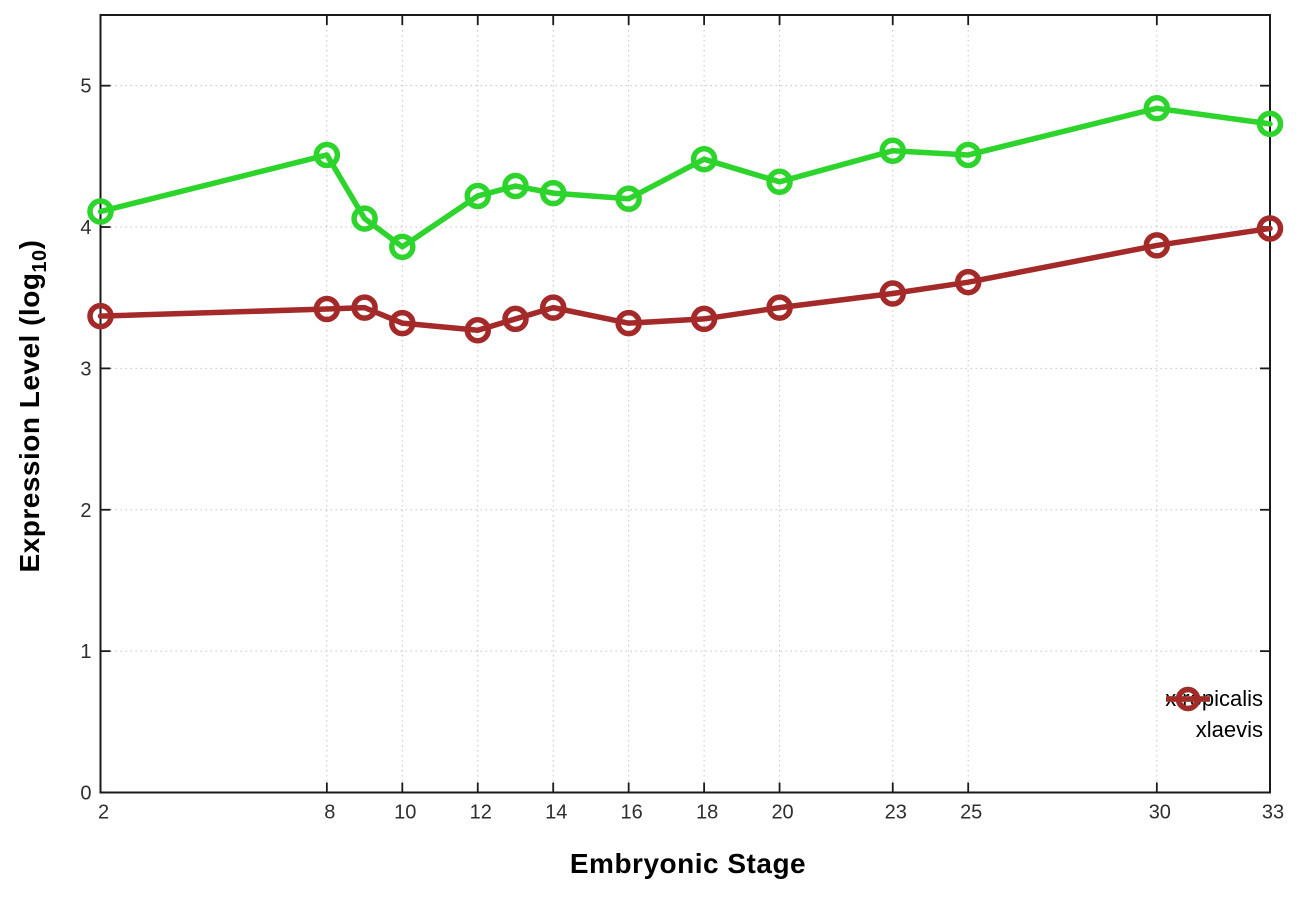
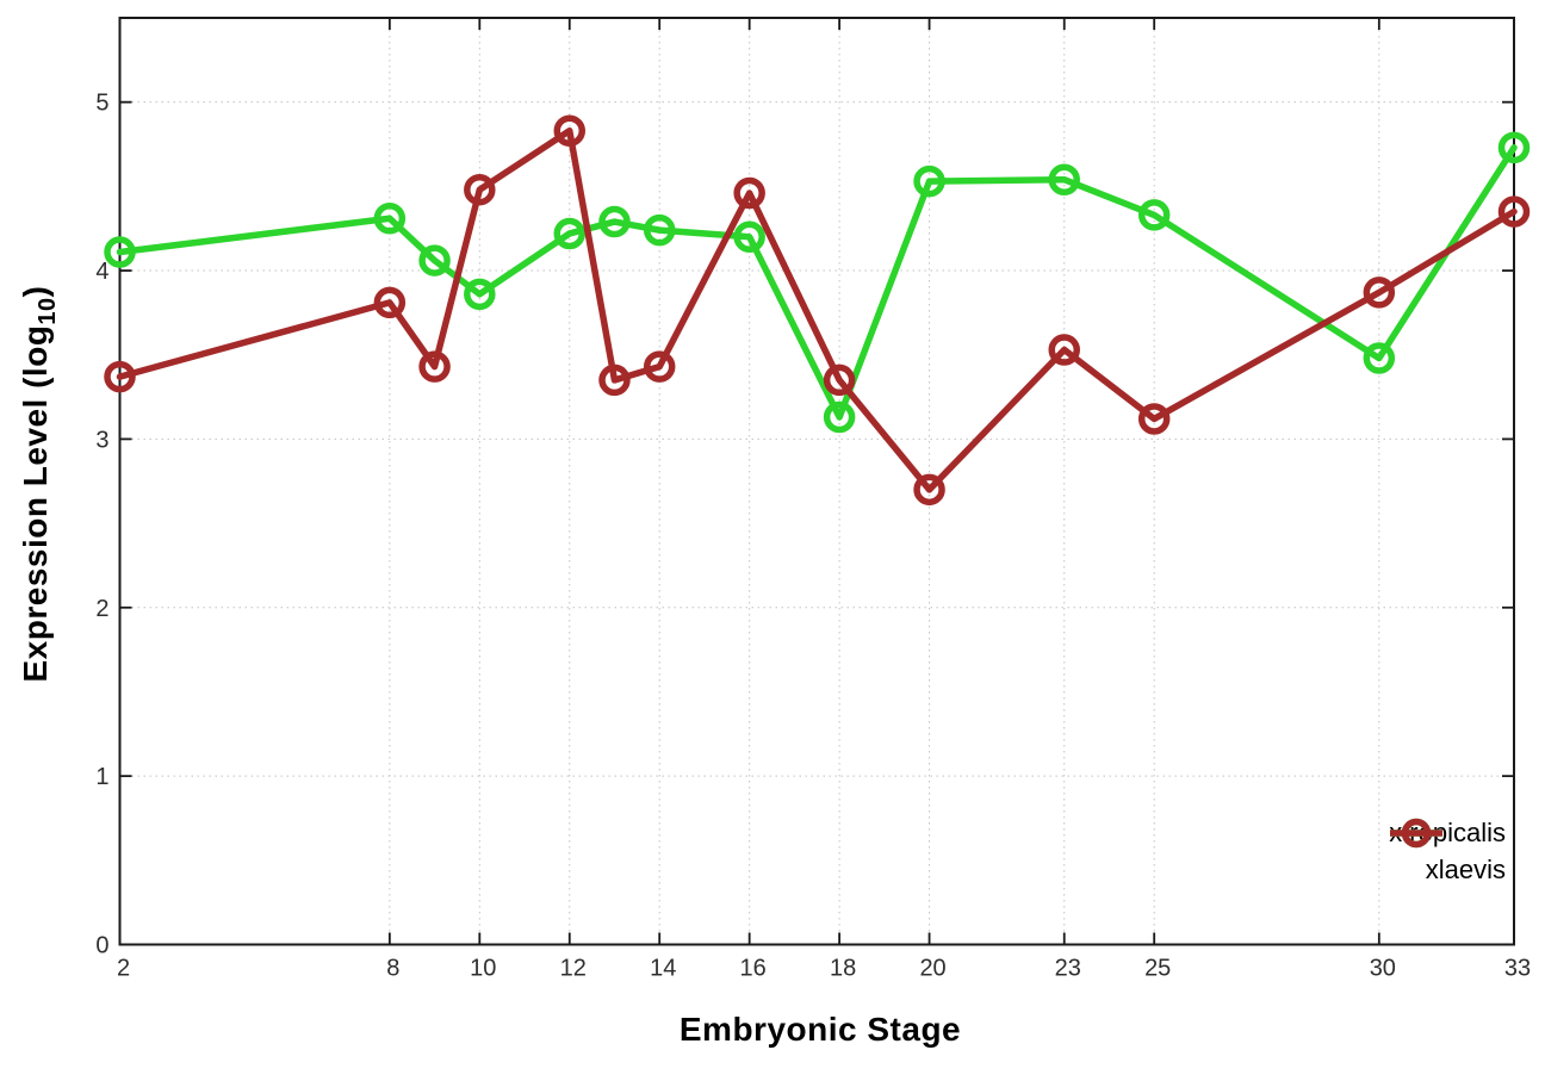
xtropicalis/8: 4.51 -> 4.31
xlaevis/8: 3.42 -> 3.81
xlaevis/10: 3.32 -> 4.48
xlaevis/12: 3.27 -> 4.83
xlaevis/16: 3.32 -> 4.46
xtropicalis/18: 4.48 -> 3.13
xtropicalis/20: 4.32 -> 4.53
xlaevis/20: 3.43 -> 2.70
xtropicalis/25: 4.51 -> 4.33
xlaevis/25: 3.61 -> 3.12
xtropicalis/30: 4.84 -> 3.48
xlaevis/33: 3.99 -> 4.35
